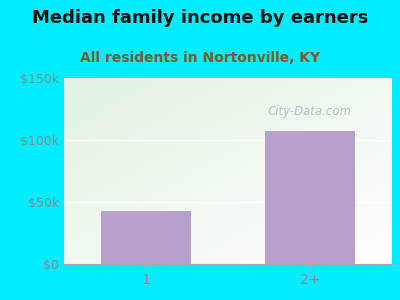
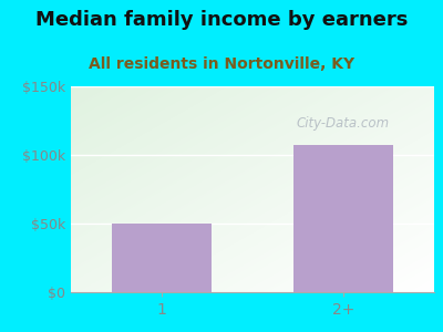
1: $43k -> $50k
